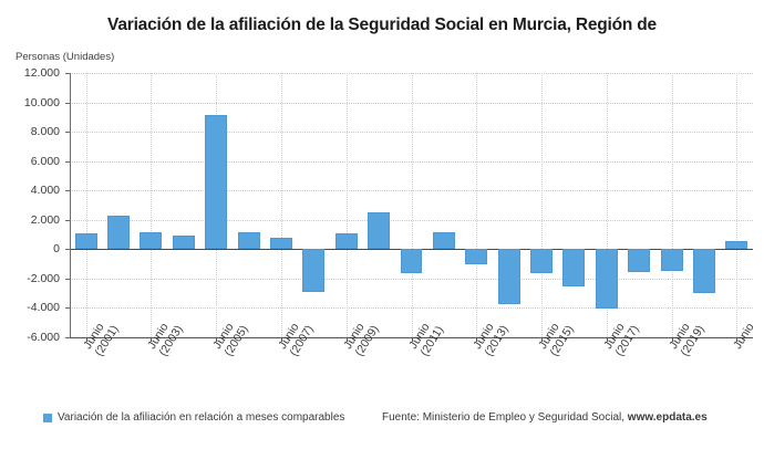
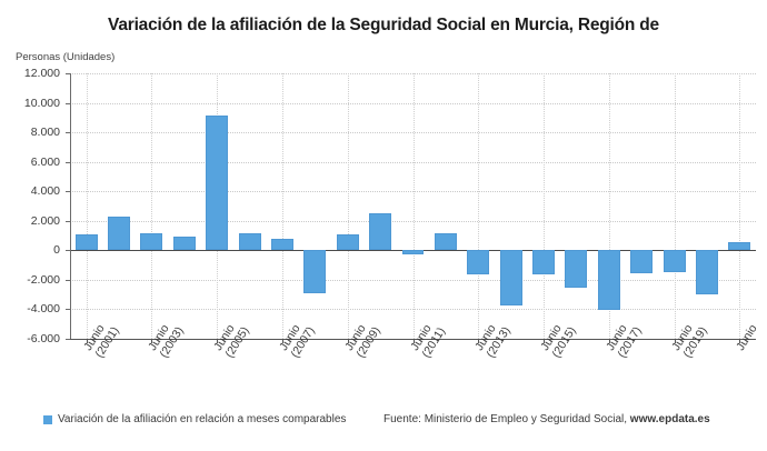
Junio (2011): -1600 -> -200
Junio (2013): -1000 -> -1600
